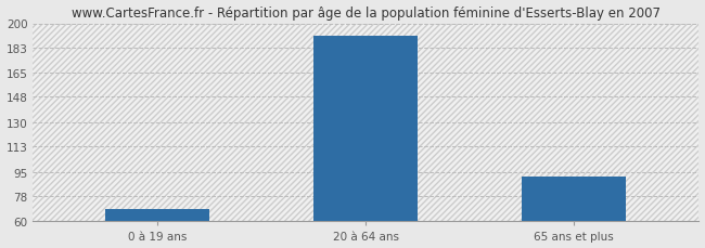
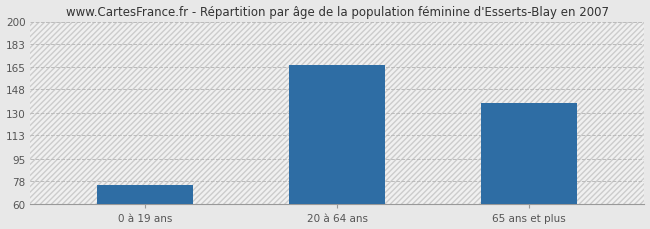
0 à 19 ans: 69 -> 75
20 à 64 ans: 191 -> 167
65 ans et plus: 92 -> 138
